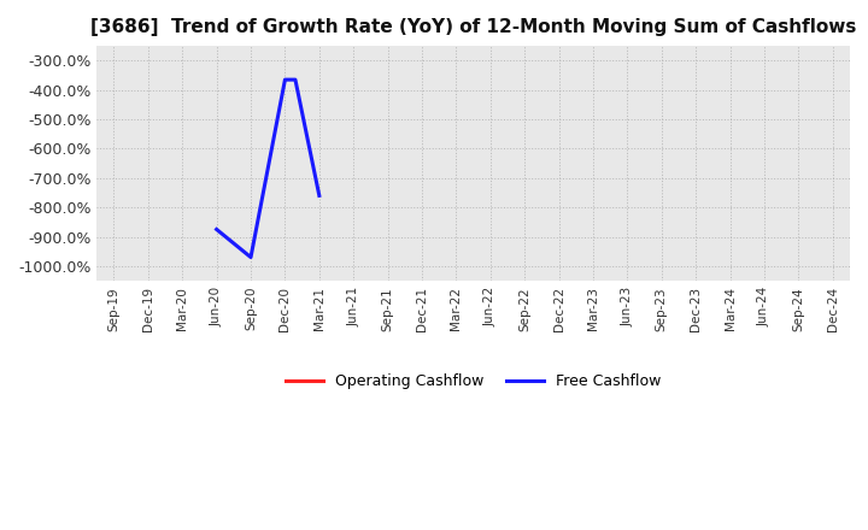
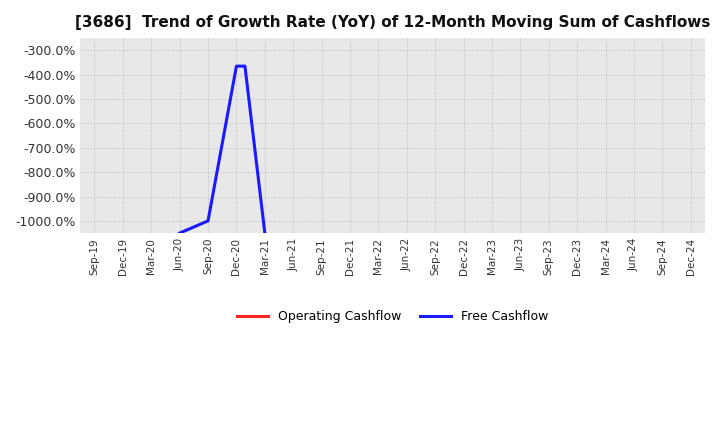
Jun-20: -875% -> -1050%
Sep-20: -970% -> -1000%
Mar-21: -760% -> -1050%
